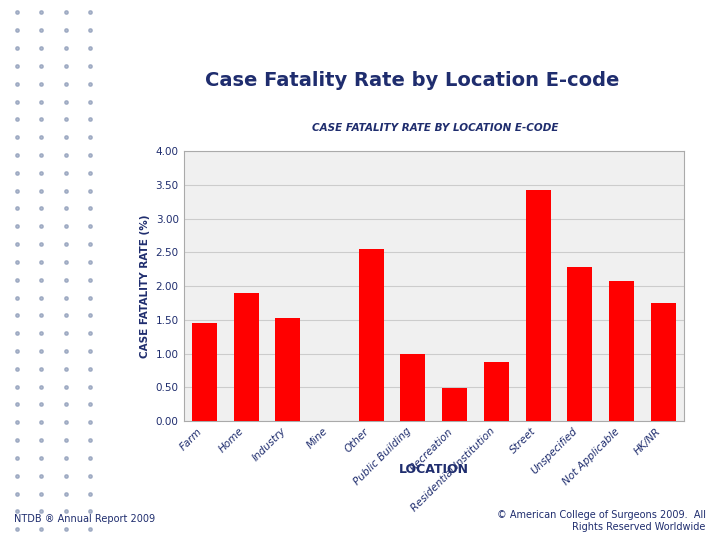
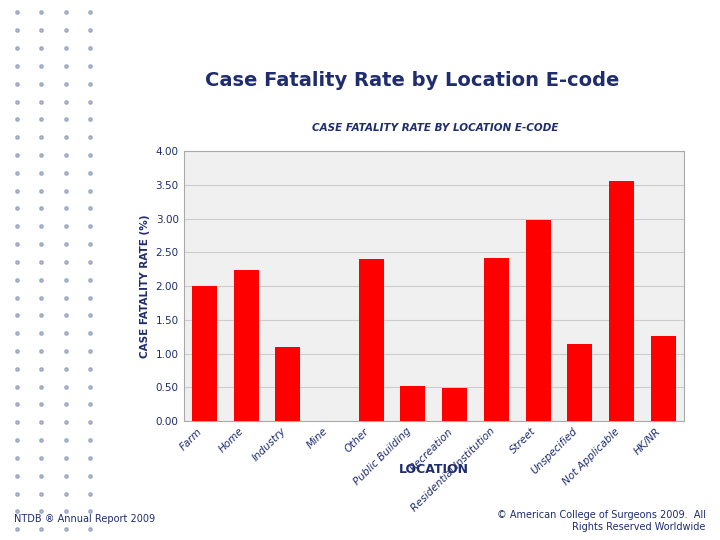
Farm: 1.45 -> 2.00
Home: 1.90 -> 2.24
Industry: 1.53 -> 1.10
Other: 2.55 -> 2.40
Public Building: 1.00 -> 0.52
Residential Institution: 0.87 -> 2.42
Street: 3.43 -> 2.98
Unspecified: 2.29 -> 1.14
Not Applicable: 2.07 -> 3.56
HK/NR: 1.75 -> 1.26
